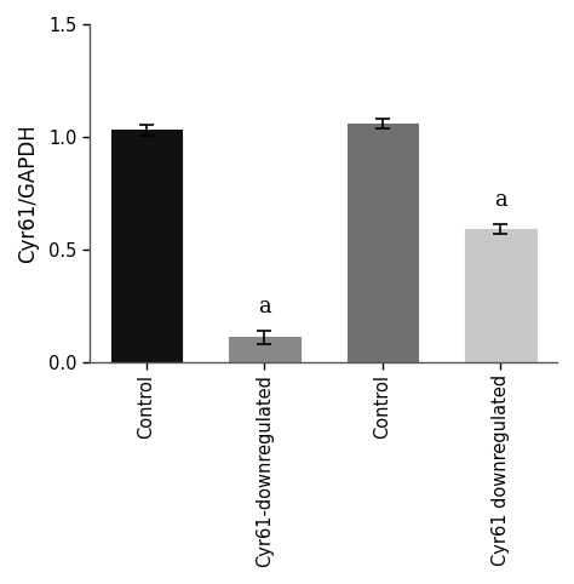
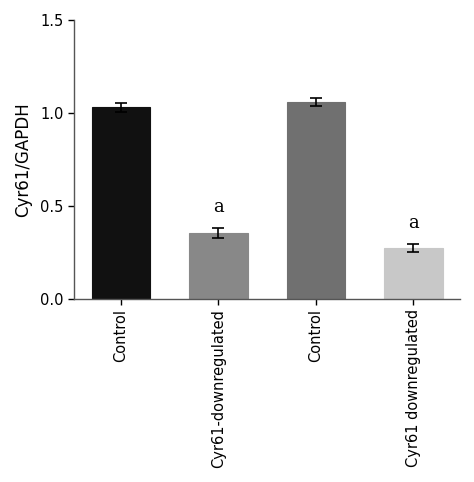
Cyr61-downregulated: 0.11 -> 0.35
Cyr61 downregulated: 0.59 -> 0.28
